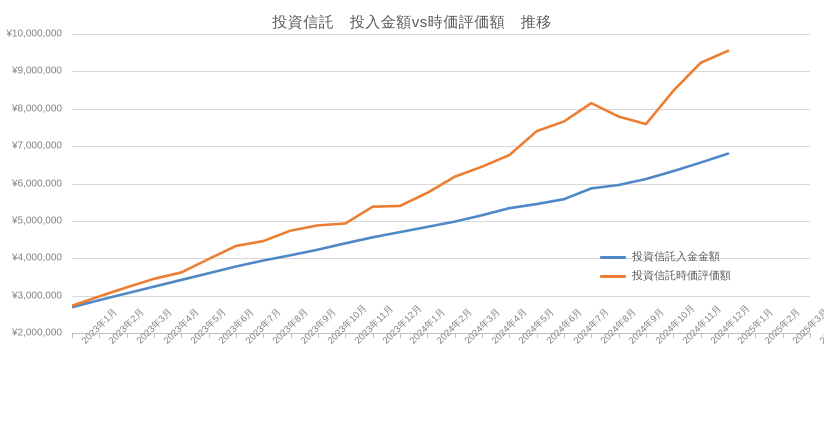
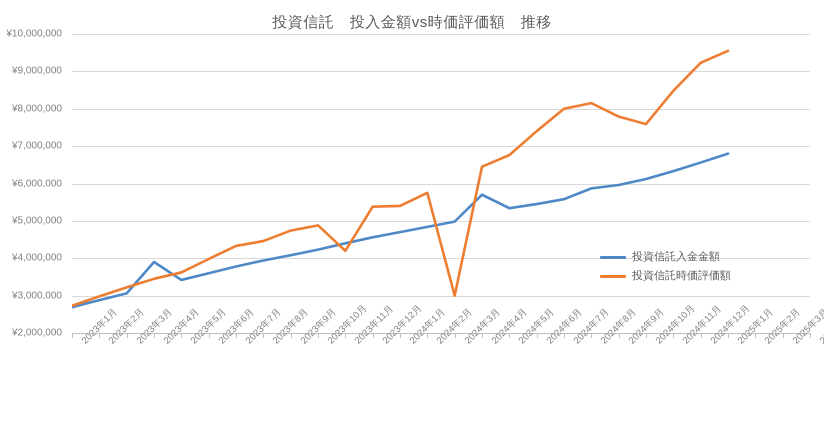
投資信託入金金額/2023年4月: ¥3200000 -> ¥3900000
投資信託時価評価額/2023年11月: ¥4900000 -> ¥4200000
投資信託時価評価額/2024年3月: ¥6200000 -> ¥3000000
投資信託入金金額/2024年4月: ¥5200000 -> ¥5700000
投資信託時価評価額/2024年7月: ¥7700000 -> ¥8000000
